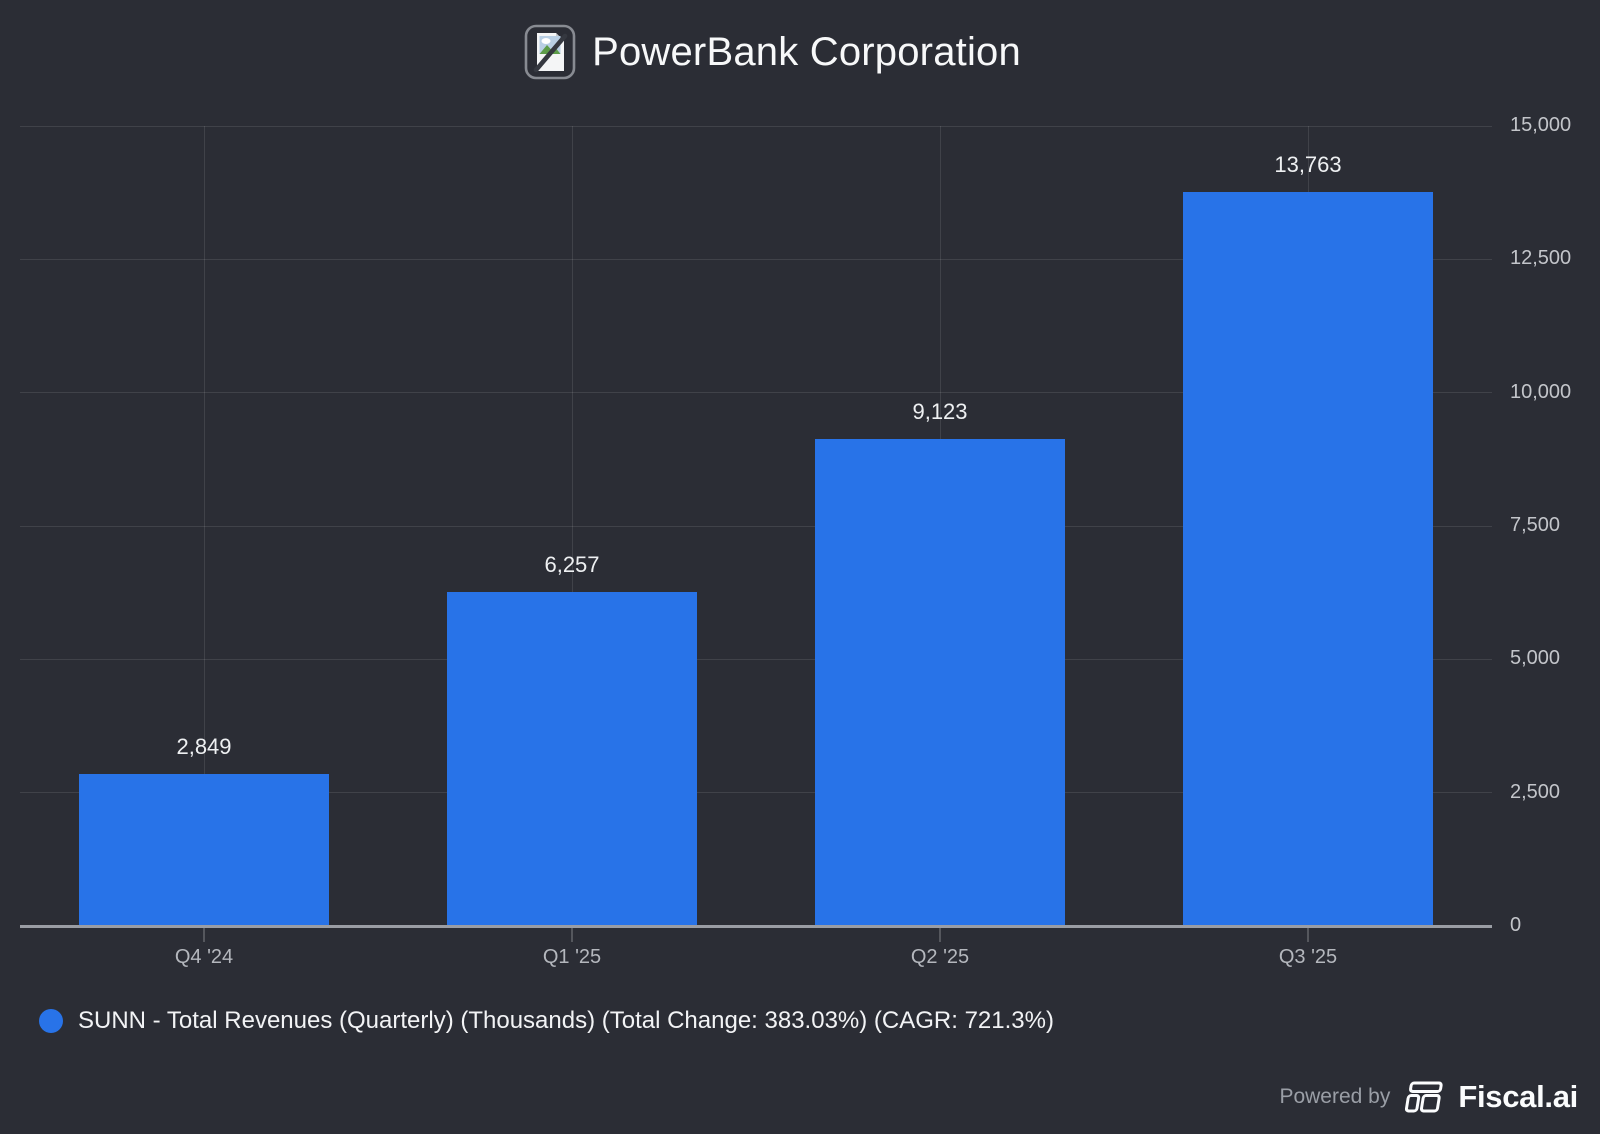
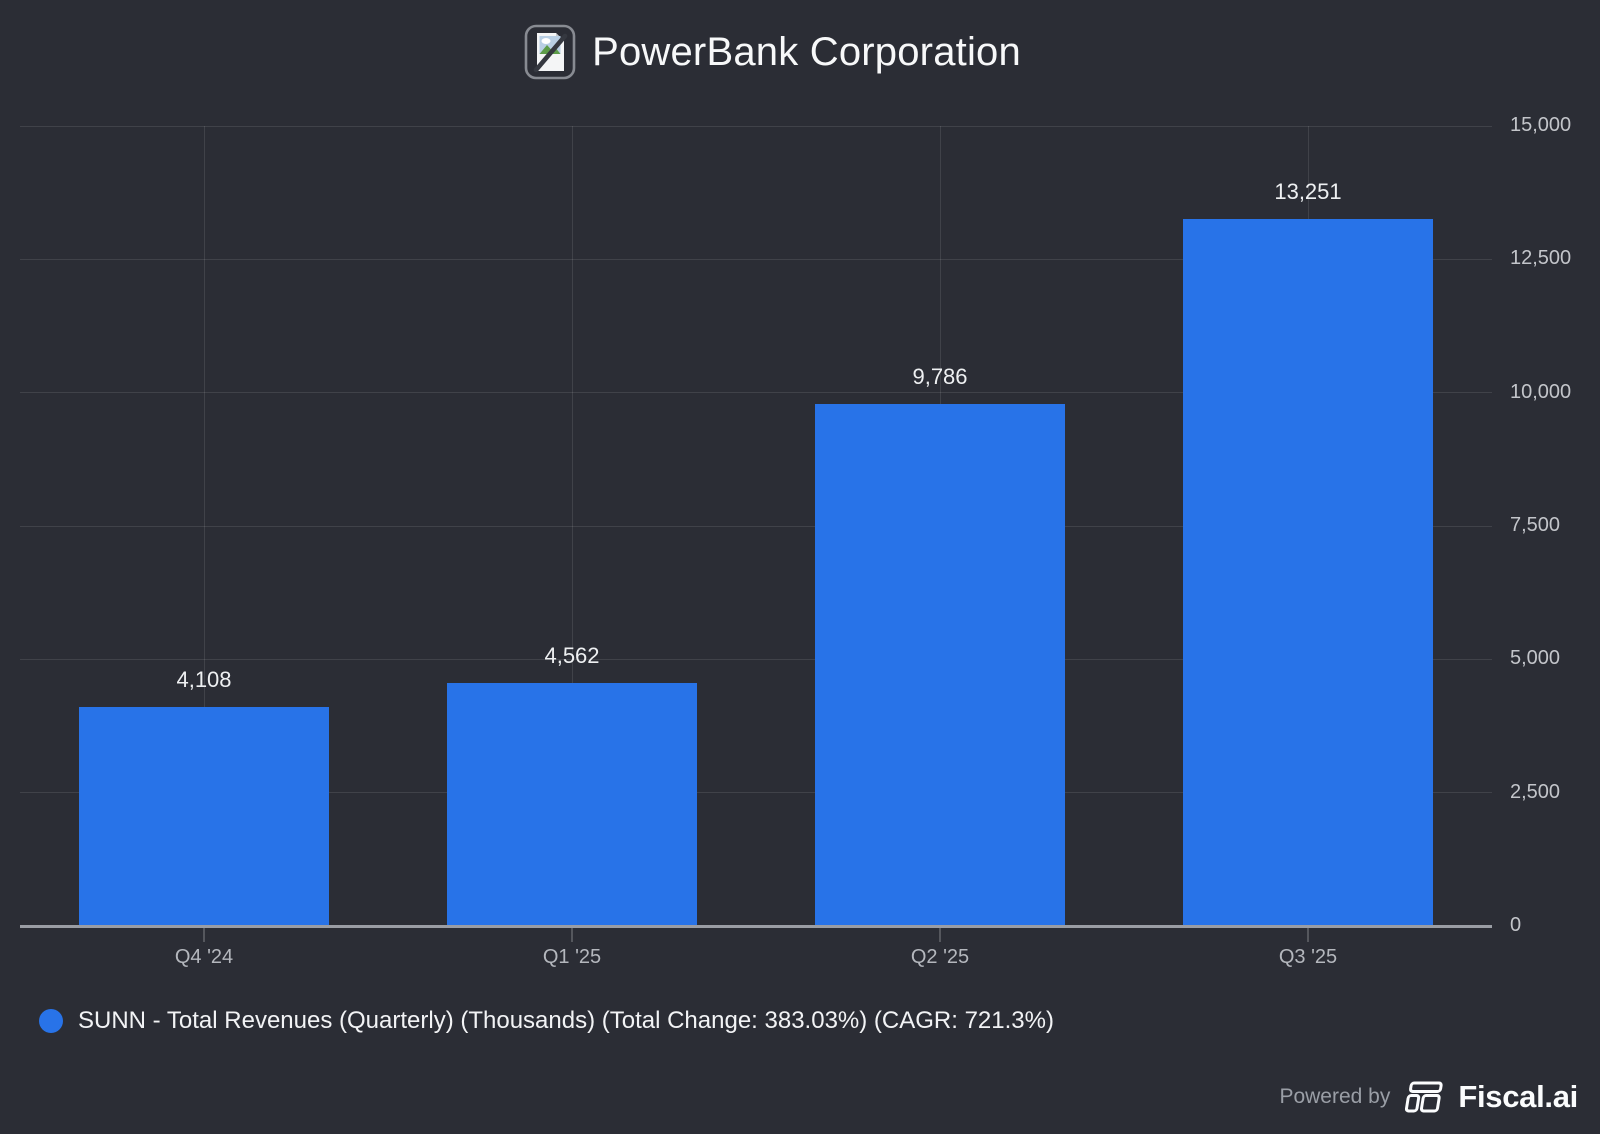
Q4 '24: 2,849 -> 4,108
Q1 '25: 6,257 -> 4,562
Q2 '25: 9,123 -> 9,786
Q3 '25: 13,763 -> 13,251
